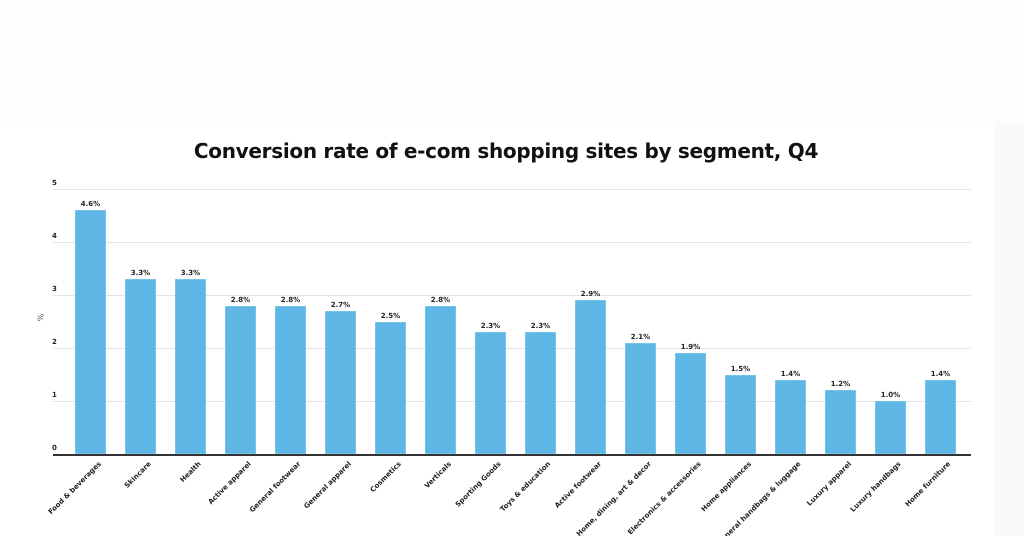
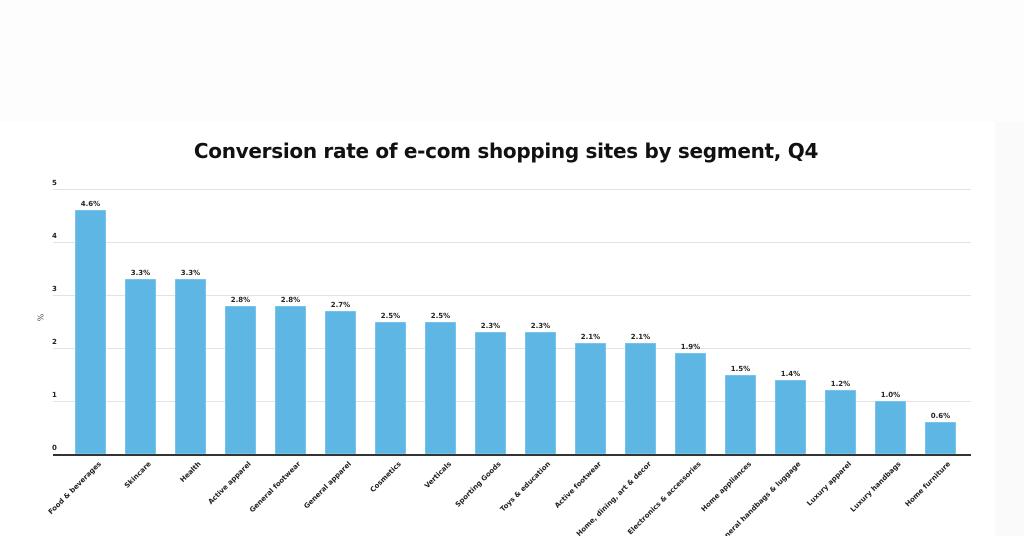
Verticals: 2.8% -> 2.5%
Active footwear: 2.9% -> 2.1%
Home furniture: 1.4% -> 0.6%
